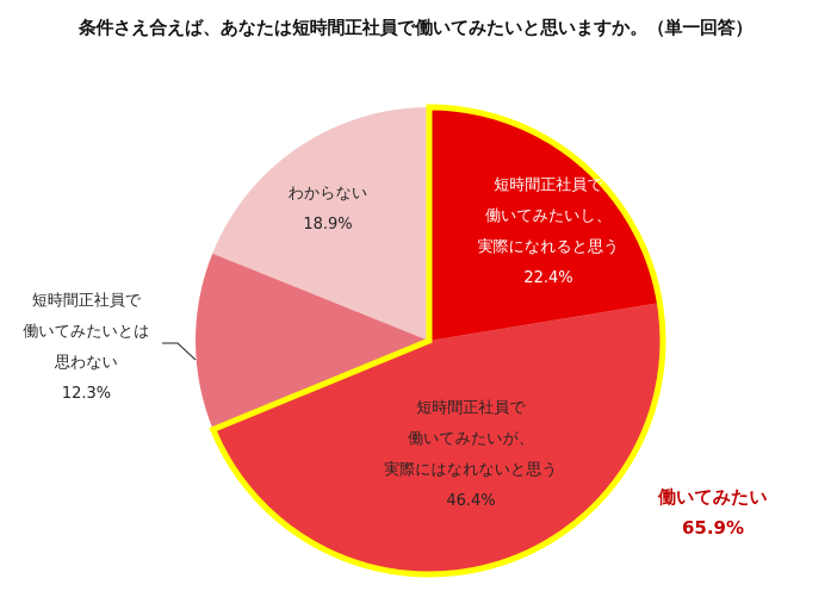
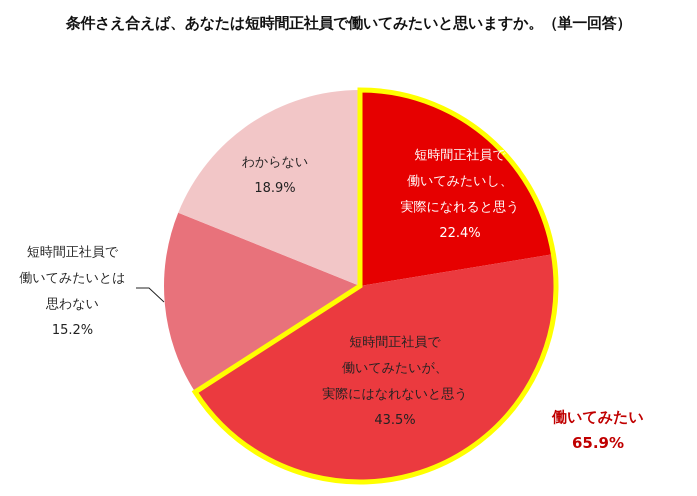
短時間正社員で働いてみたいが、実際にはなれないと思う: 46.4% -> 43.5%
短時間正社員で働いてみたいとは思わない: 12.3% -> 15.2%
